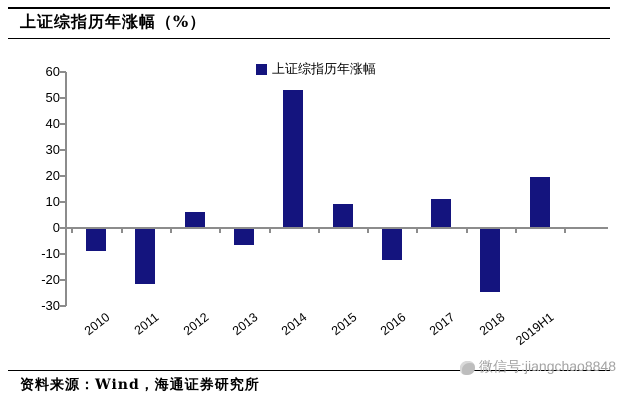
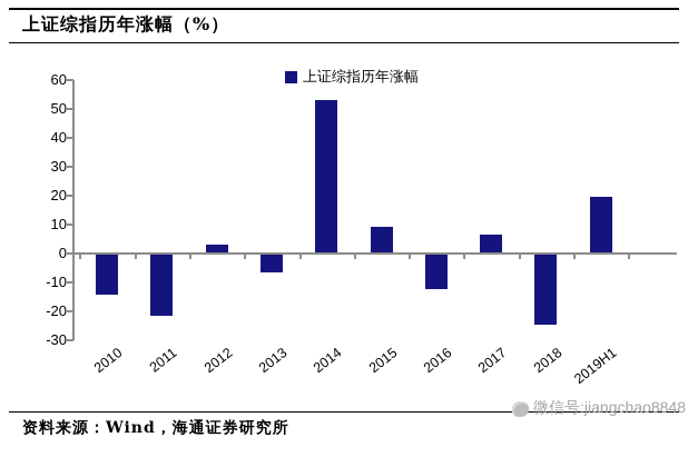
2010: -9 -> -14
2012: 6 -> 3
2017: 11 -> 7
